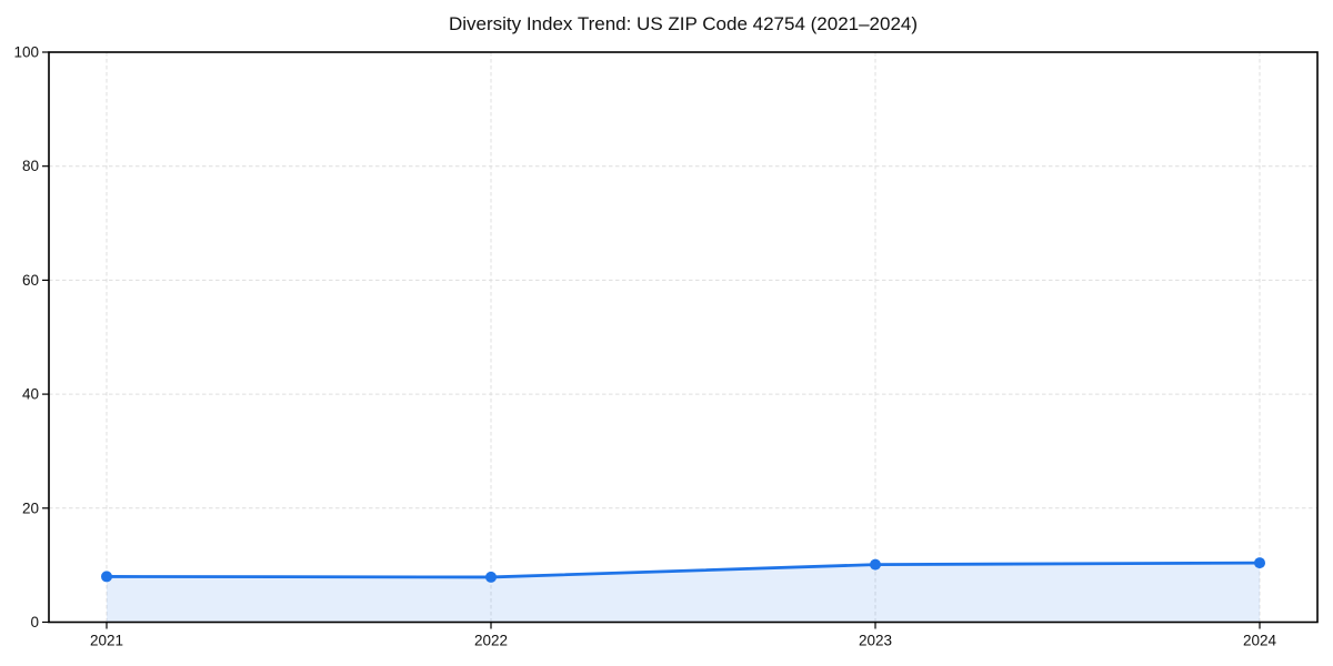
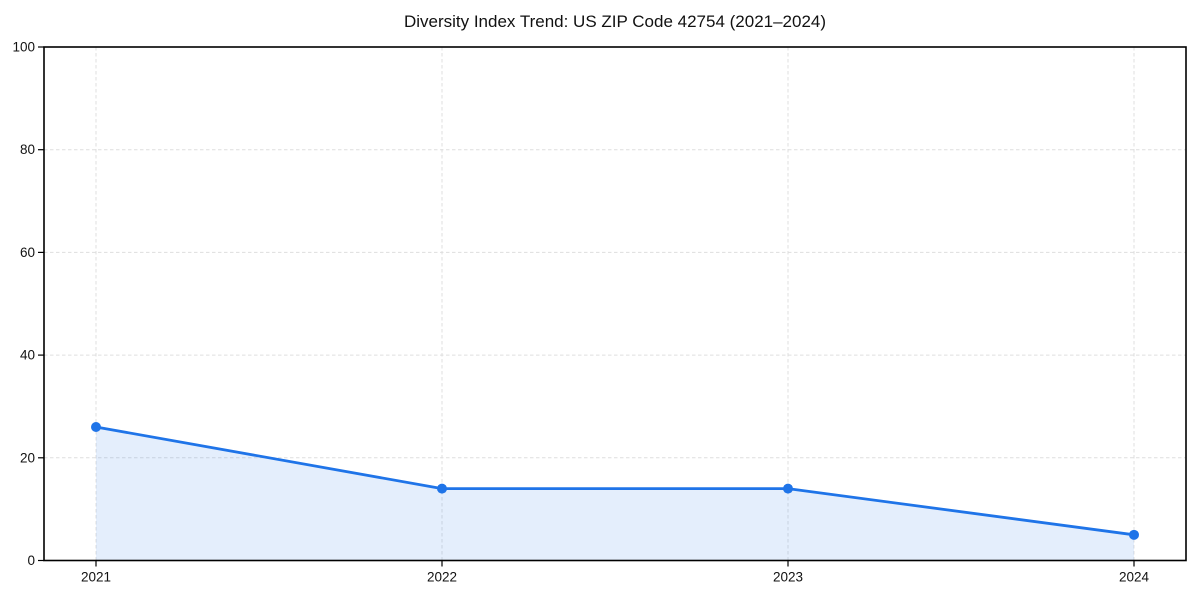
2021: 8 -> 26
2022: 8 -> 14
2023: 10 -> 14
2024: 10 -> 5
